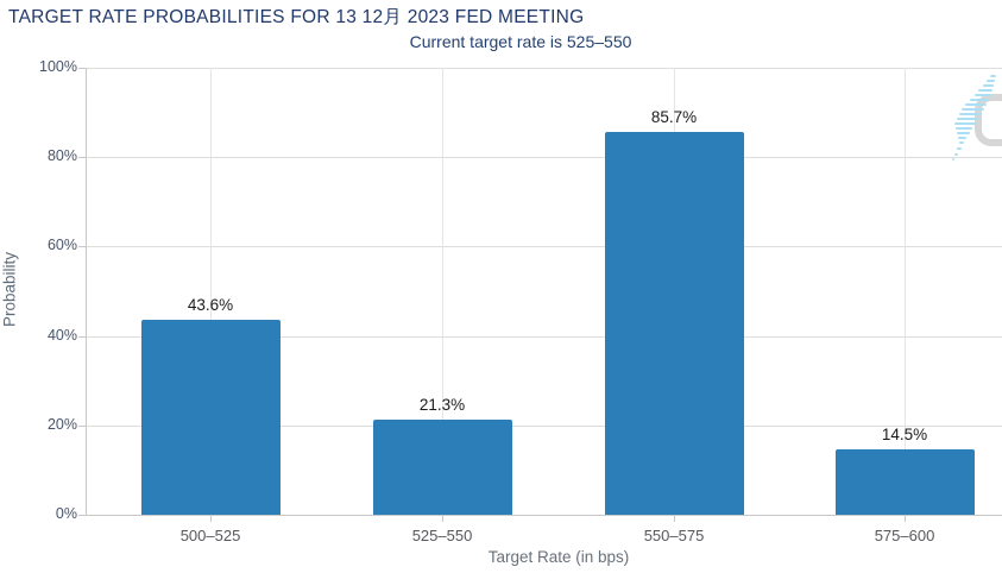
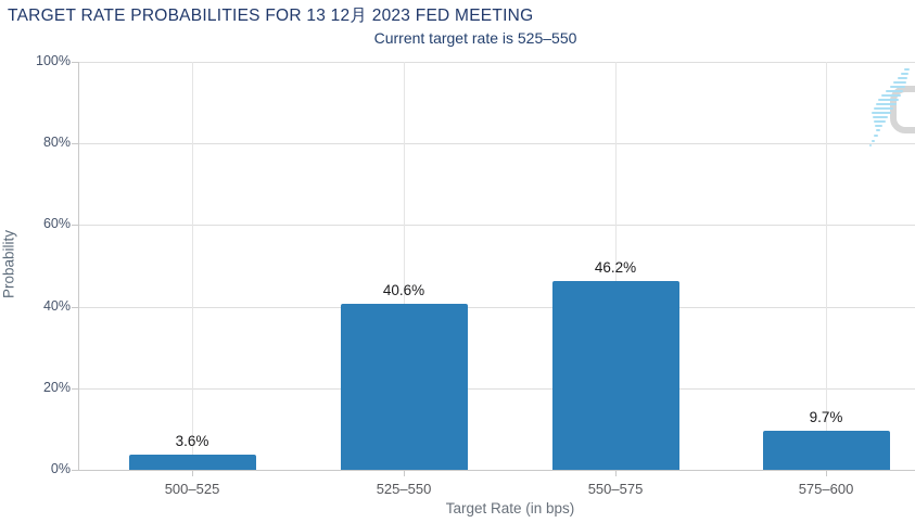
500–525: 43.6% -> 3.6%
525–550: 21.3% -> 40.6%
550–575: 85.7% -> 46.2%
575–600: 14.5% -> 9.7%
